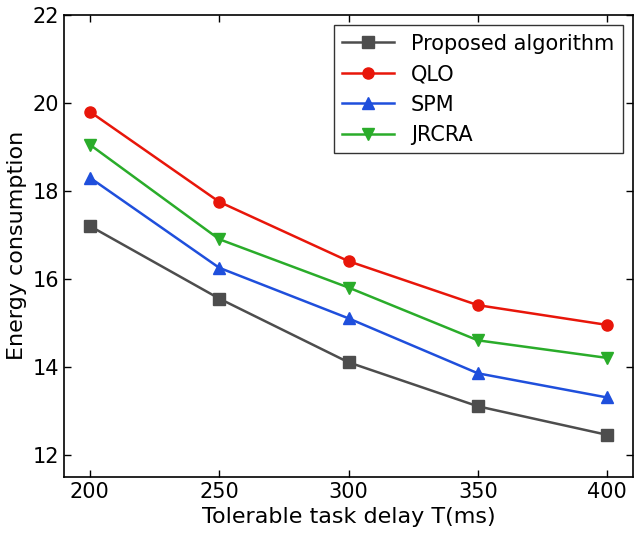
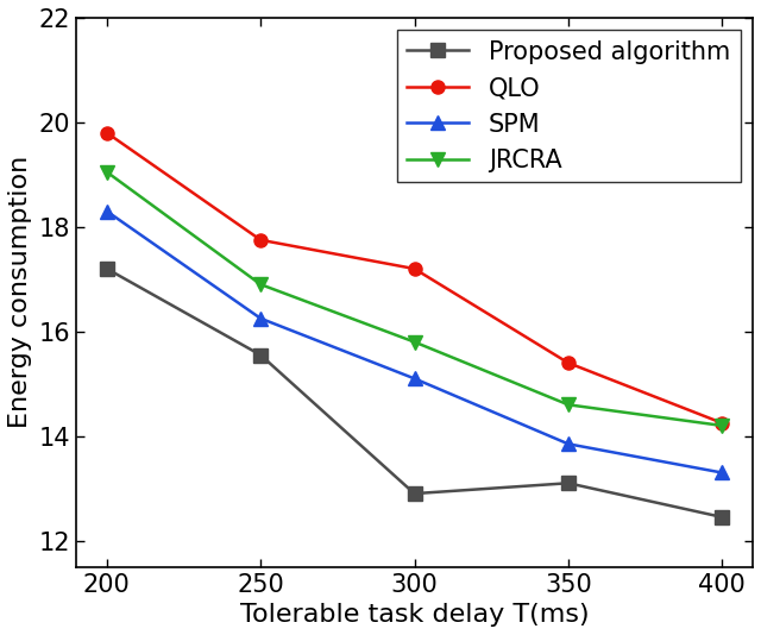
Proposed algorithm/300: 14.10 -> 12.90
QLO/300: 16.40 -> 17.20
QLO/400: 14.95 -> 14.25
